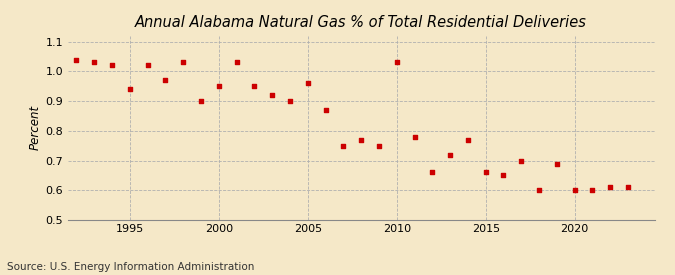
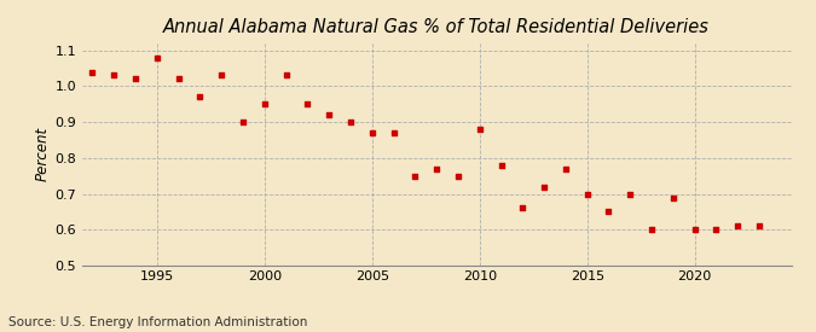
1995: 0.94 -> 1.08
2005: 0.96 -> 0.87
2010: 1.03 -> 0.88
2015: 0.66 -> 0.70
